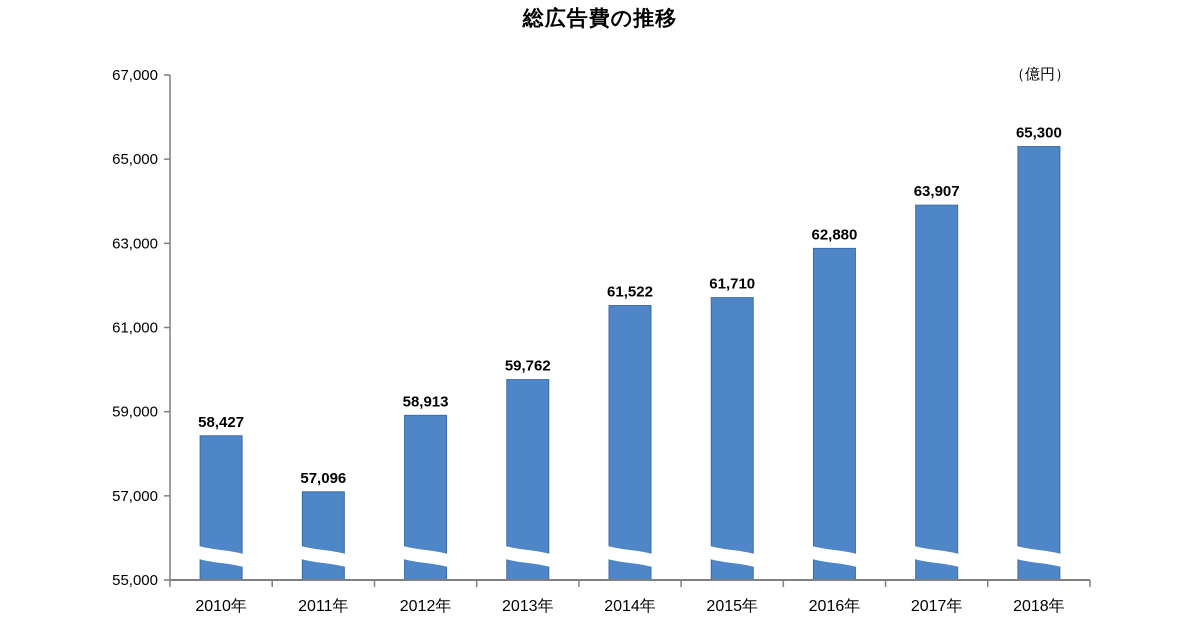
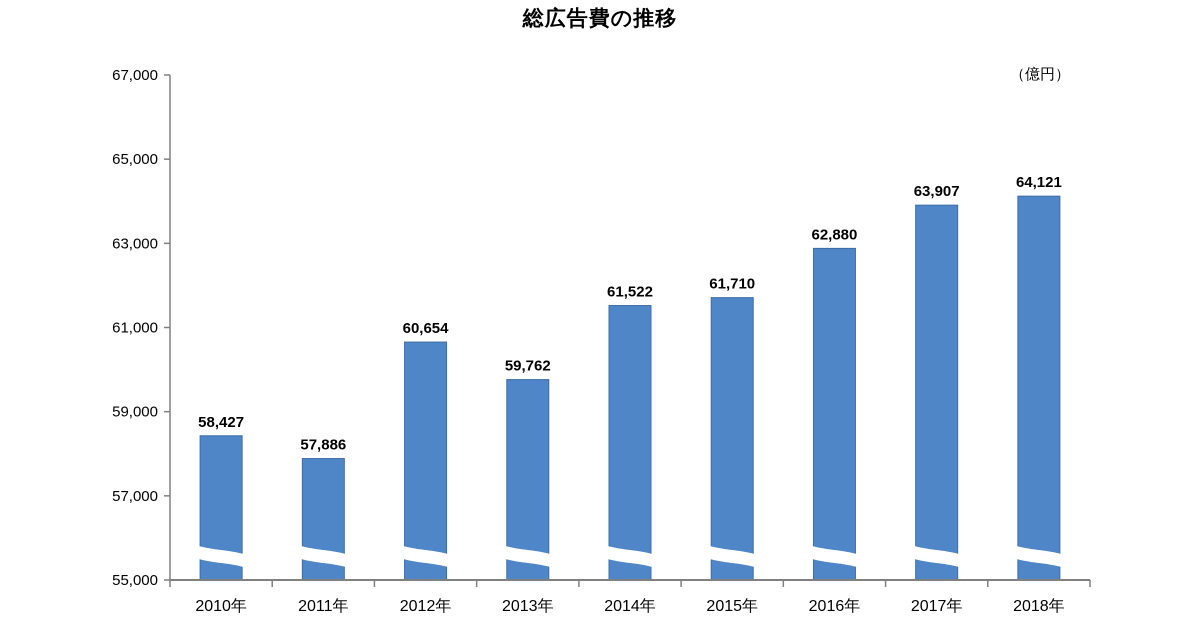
2011年: 57,096 -> 57,886
2012年: 58,913 -> 60,654
2018年: 65,300 -> 64,121
